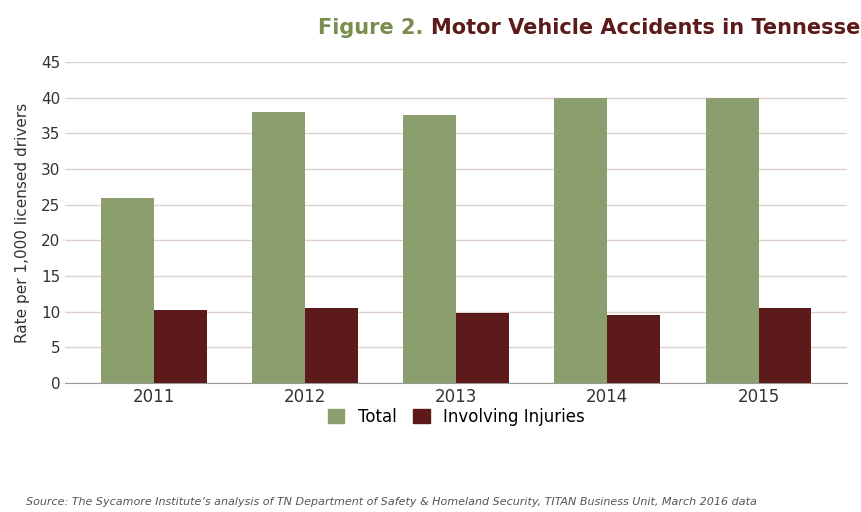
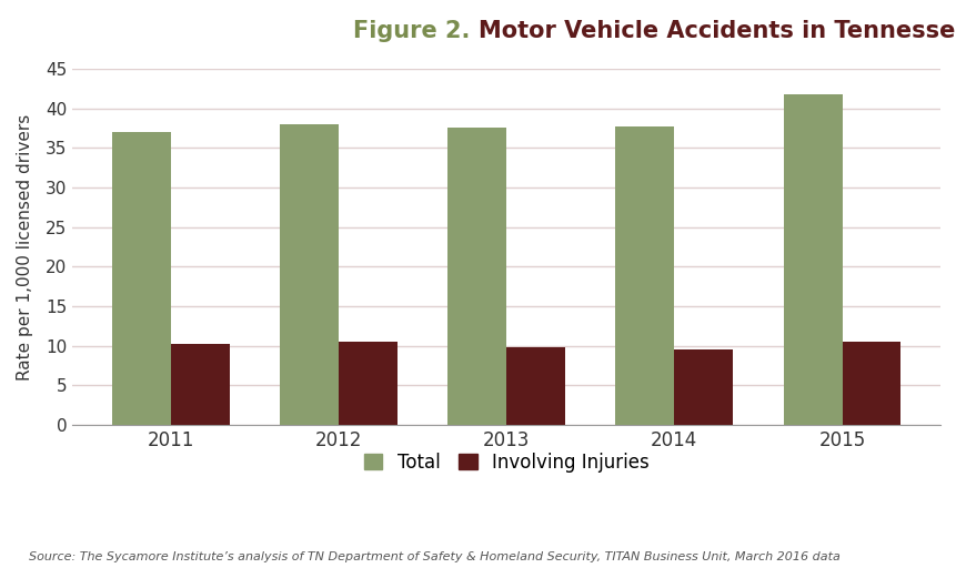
Total/2011: 26.0 -> 37.0
Total/2014: 40.0 -> 37.7
Total/2015: 40.0 -> 41.8
